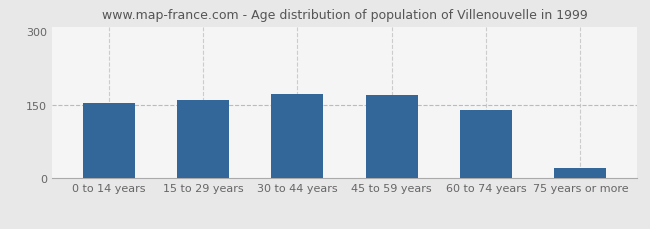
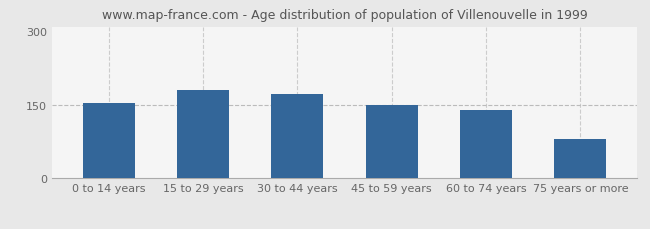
15 to 29 years: 161 -> 180
45 to 59 years: 170 -> 150
75 years or more: 22 -> 80
